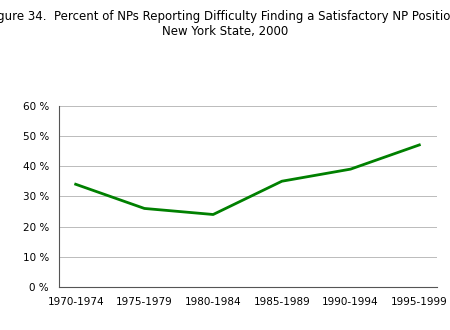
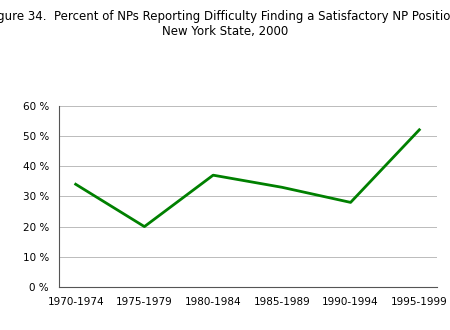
1975-1979: 26 % -> 20 %
1980-1984: 24 % -> 37 %
1985-1989: 35 % -> 33 %
1990-1994: 39 % -> 28 %
1995-1999: 47 % -> 52 %
